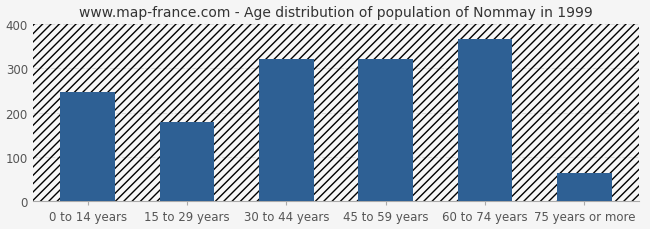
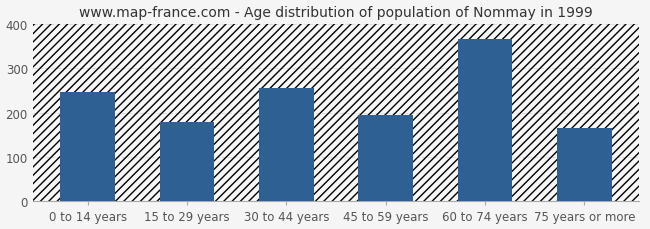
30 to 44 years: 320 -> 255
45 to 59 years: 320 -> 195
75 years or more: 63 -> 165
